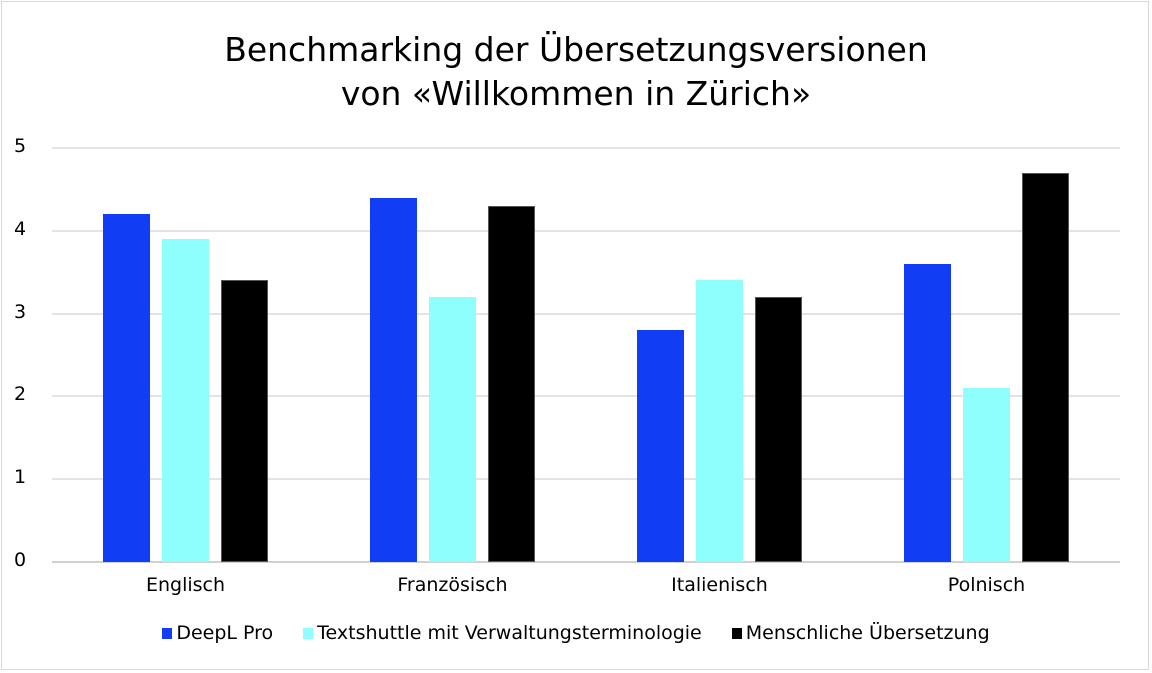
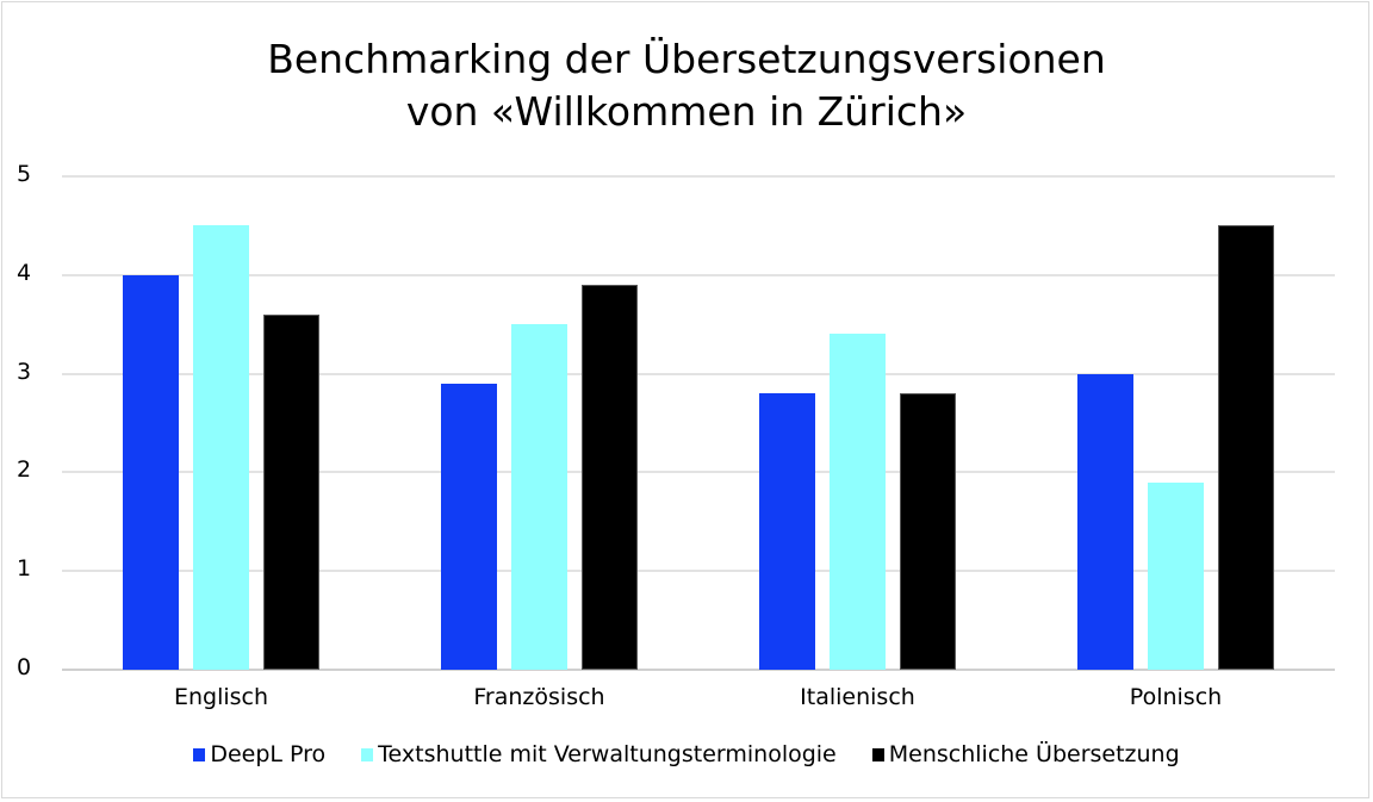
DeepL Pro/Englisch: 4.2 -> 4.0
Textshuttle mit Verwaltungsterminologie/Englisch: 3.9 -> 4.5
Menschliche Übersetzung/Englisch: 3.4 -> 3.6
DeepL Pro/Französisch: 4.4 -> 2.9
Textshuttle mit Verwaltungsterminologie/Französisch: 3.2 -> 3.5
Menschliche Übersetzung/Französisch: 4.3 -> 3.9
Menschliche Übersetzung/Italienisch: 3.2 -> 2.8
DeepL Pro/Polnisch: 3.6 -> 3.0
Textshuttle mit Verwaltungsterminologie/Polnisch: 2.1 -> 1.9
Menschliche Übersetzung/Polnisch: 4.7 -> 4.5
